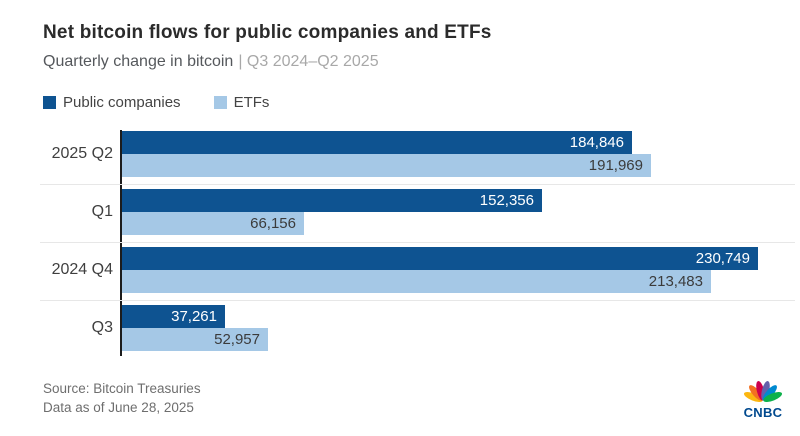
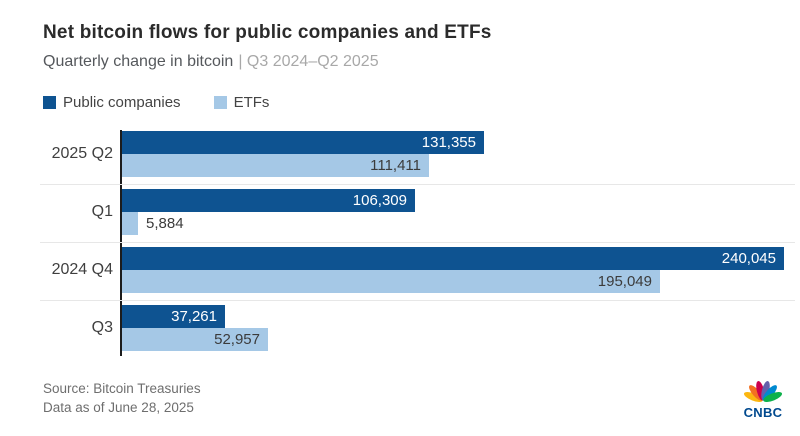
Public companies/2025 Q2: 184,846 -> 131,355
ETFs/2025 Q2: 191,969 -> 111,411
Public companies/Q1: 152,356 -> 106,309
ETFs/Q1: 66,156 -> 5,884
Public companies/2024 Q4: 230,749 -> 240,045
ETFs/2024 Q4: 213,483 -> 195,049
